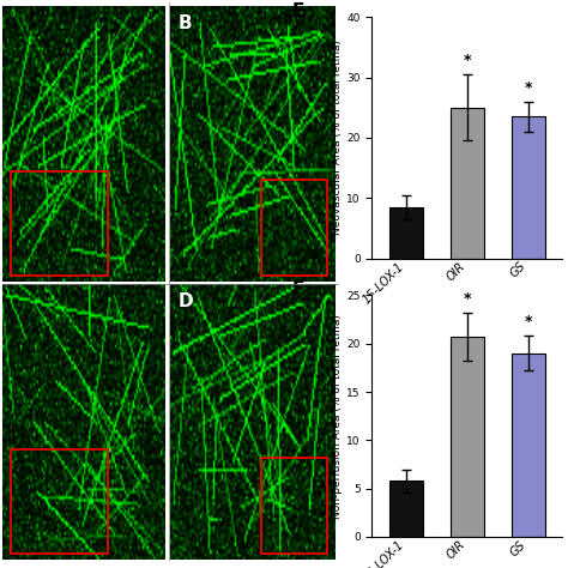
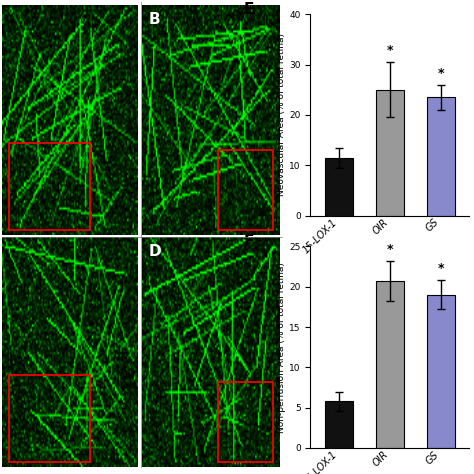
15-LOX-1: 8.5 -> 11.4
